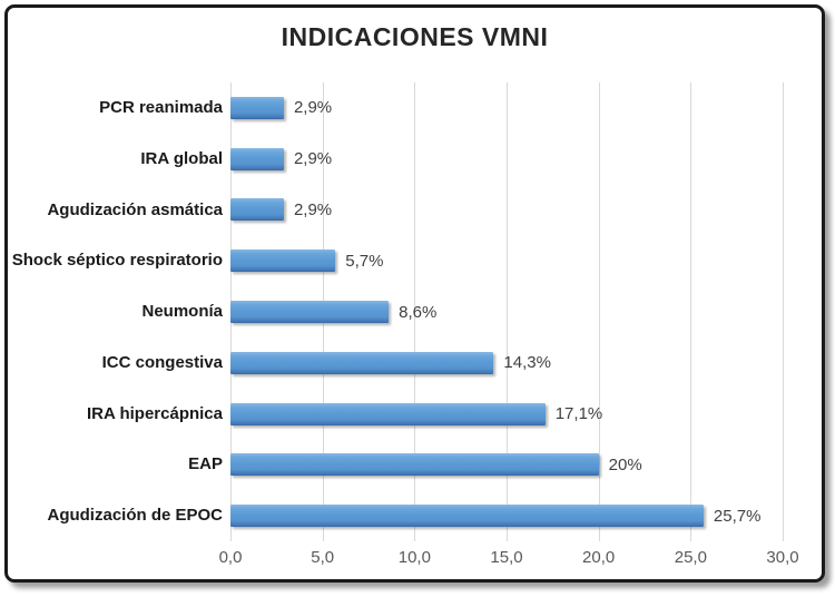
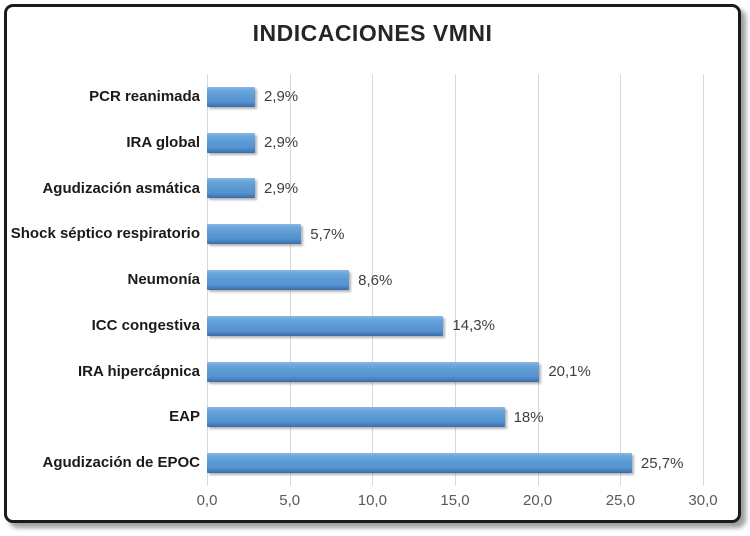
IRA hipercápnica: 17,1% -> 20,1%
EAP: 20% -> 18%
